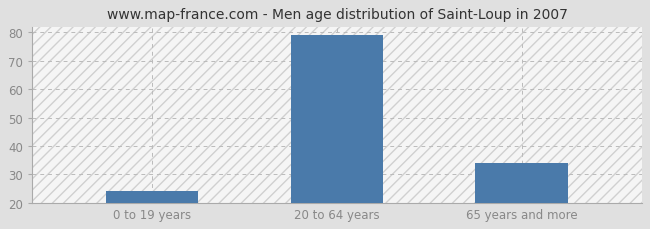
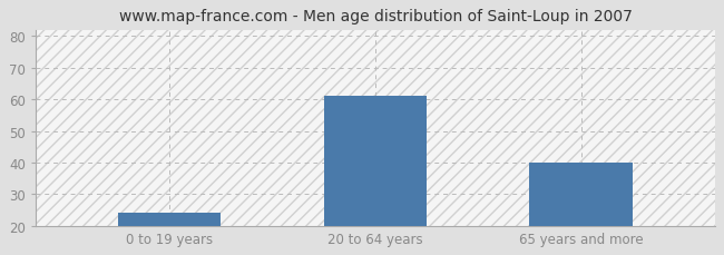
20 to 64 years: 79 -> 61
65 years and more: 34 -> 40
